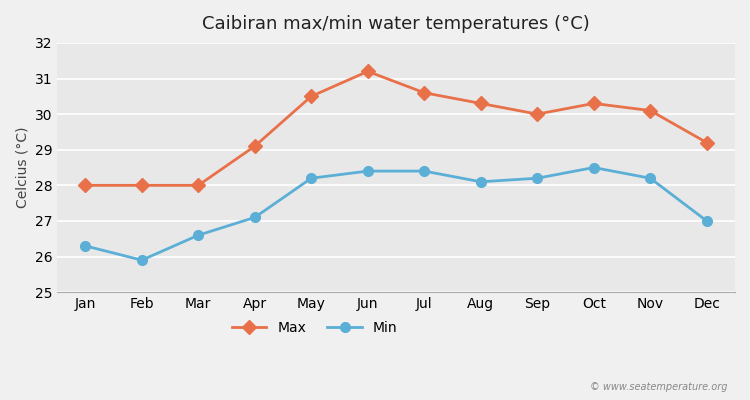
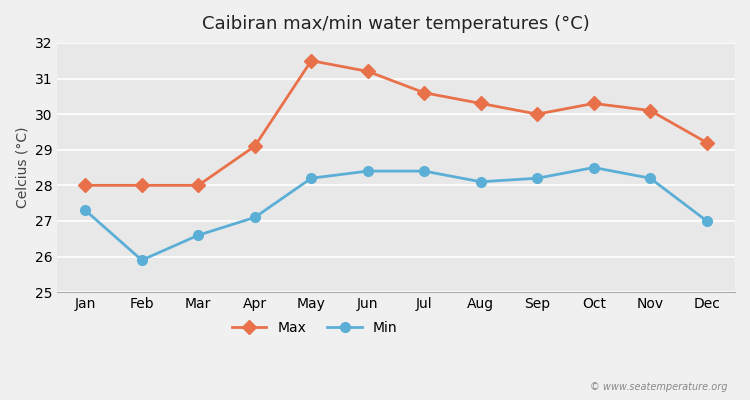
Min/Jan: 26.3 -> 27.3
Max/May: 30.5 -> 31.5
